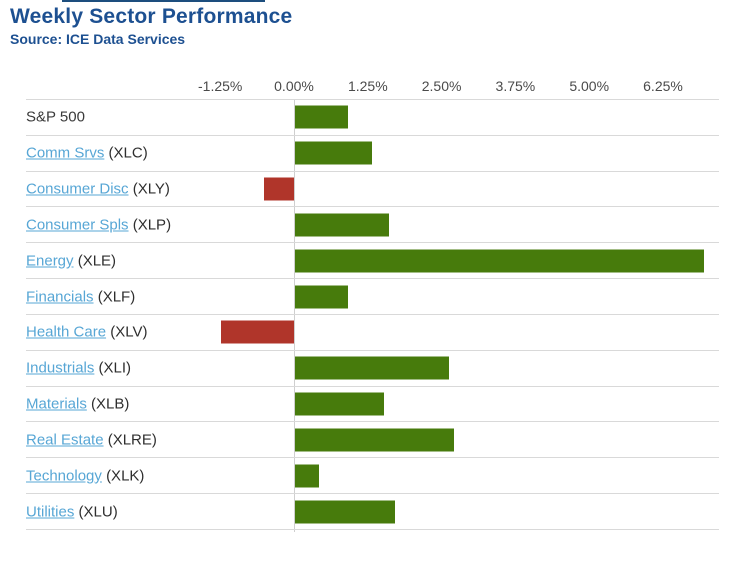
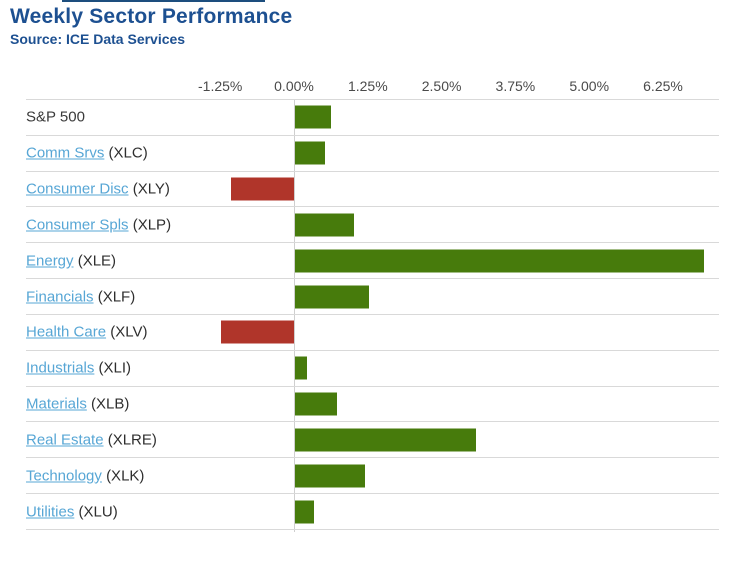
S&P 500: 0.9% -> 0.6%
Comm Srvs: 1.3% -> 0.5%
Consumer Disc: -0.5% -> -1.1%
Consumer Spls: 1.6% -> 1.0%
Financials: 0.9% -> 1.3%
Industrials: 2.6% -> 0.2%
Materials: 1.5% -> 0.7%
Real Estate: 2.7% -> 3.1%
Technology: 0.4% -> 1.2%
Utilities: 1.7% -> 0.3%
